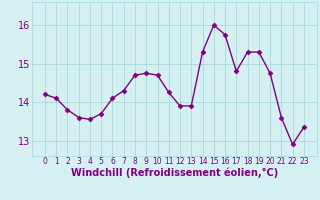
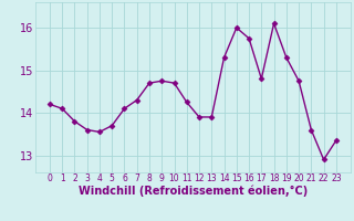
18: 15.30 -> 16.10
